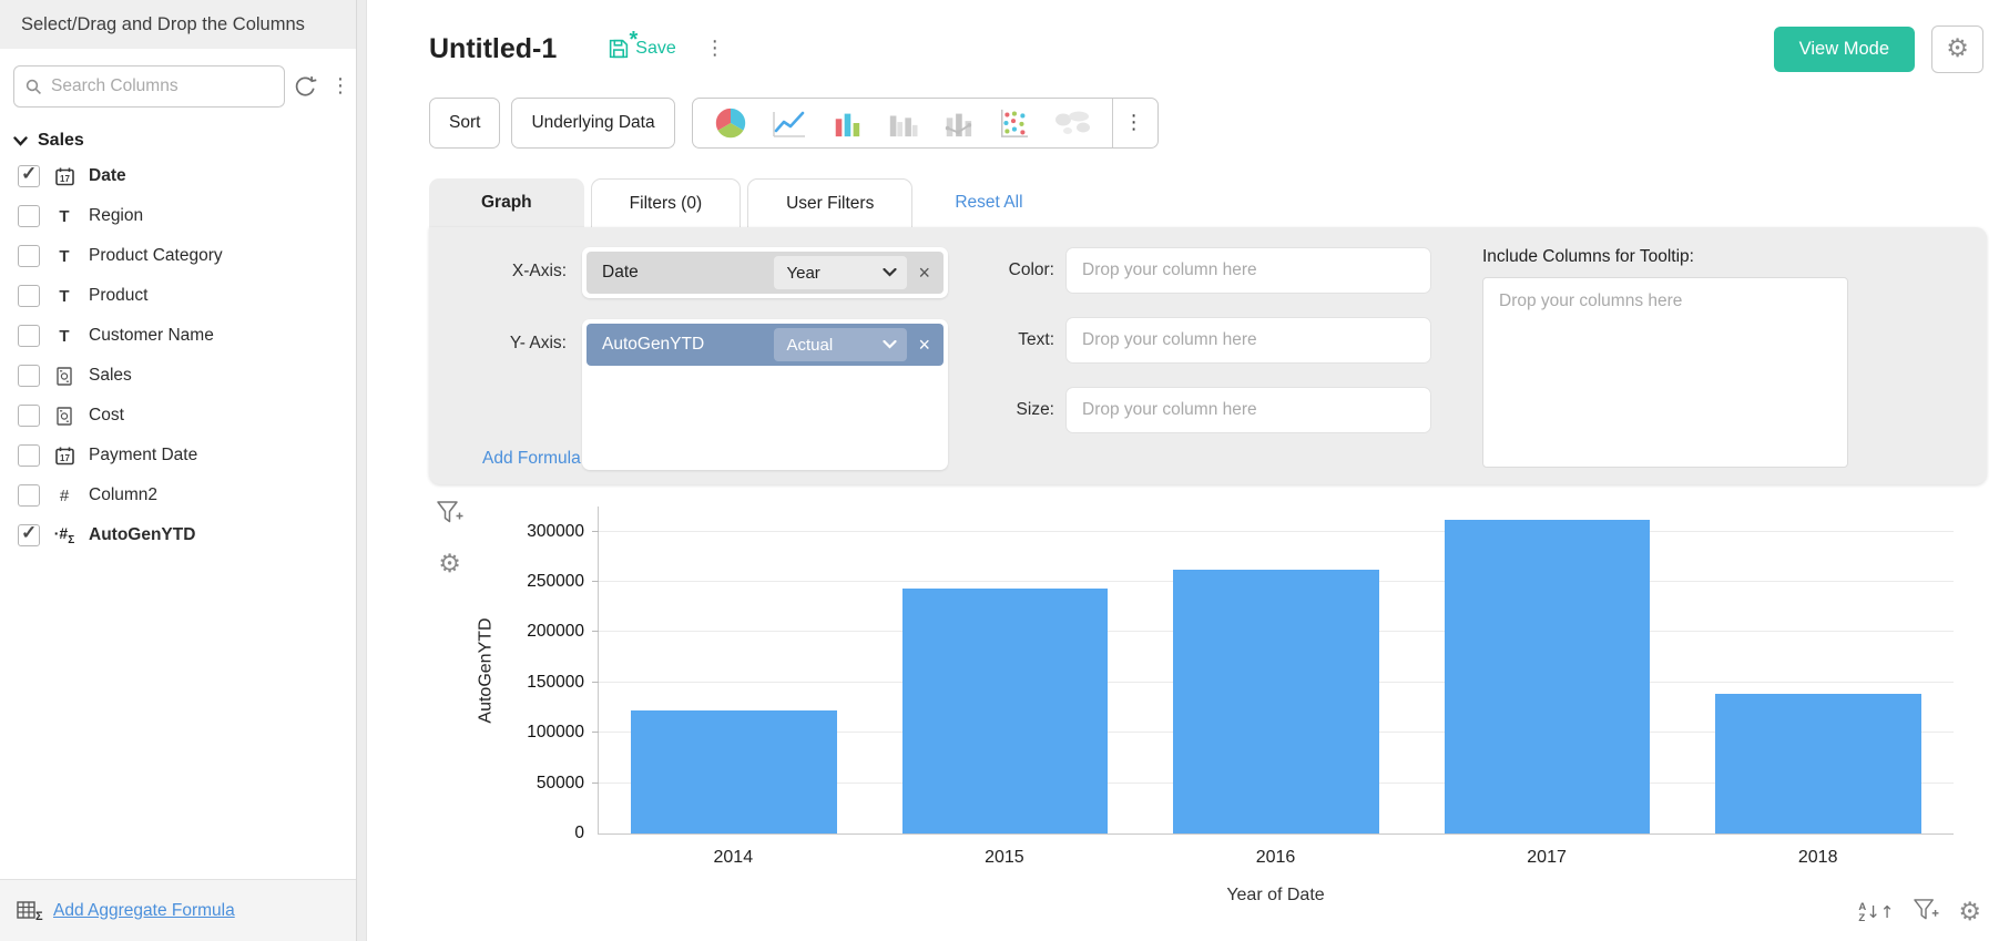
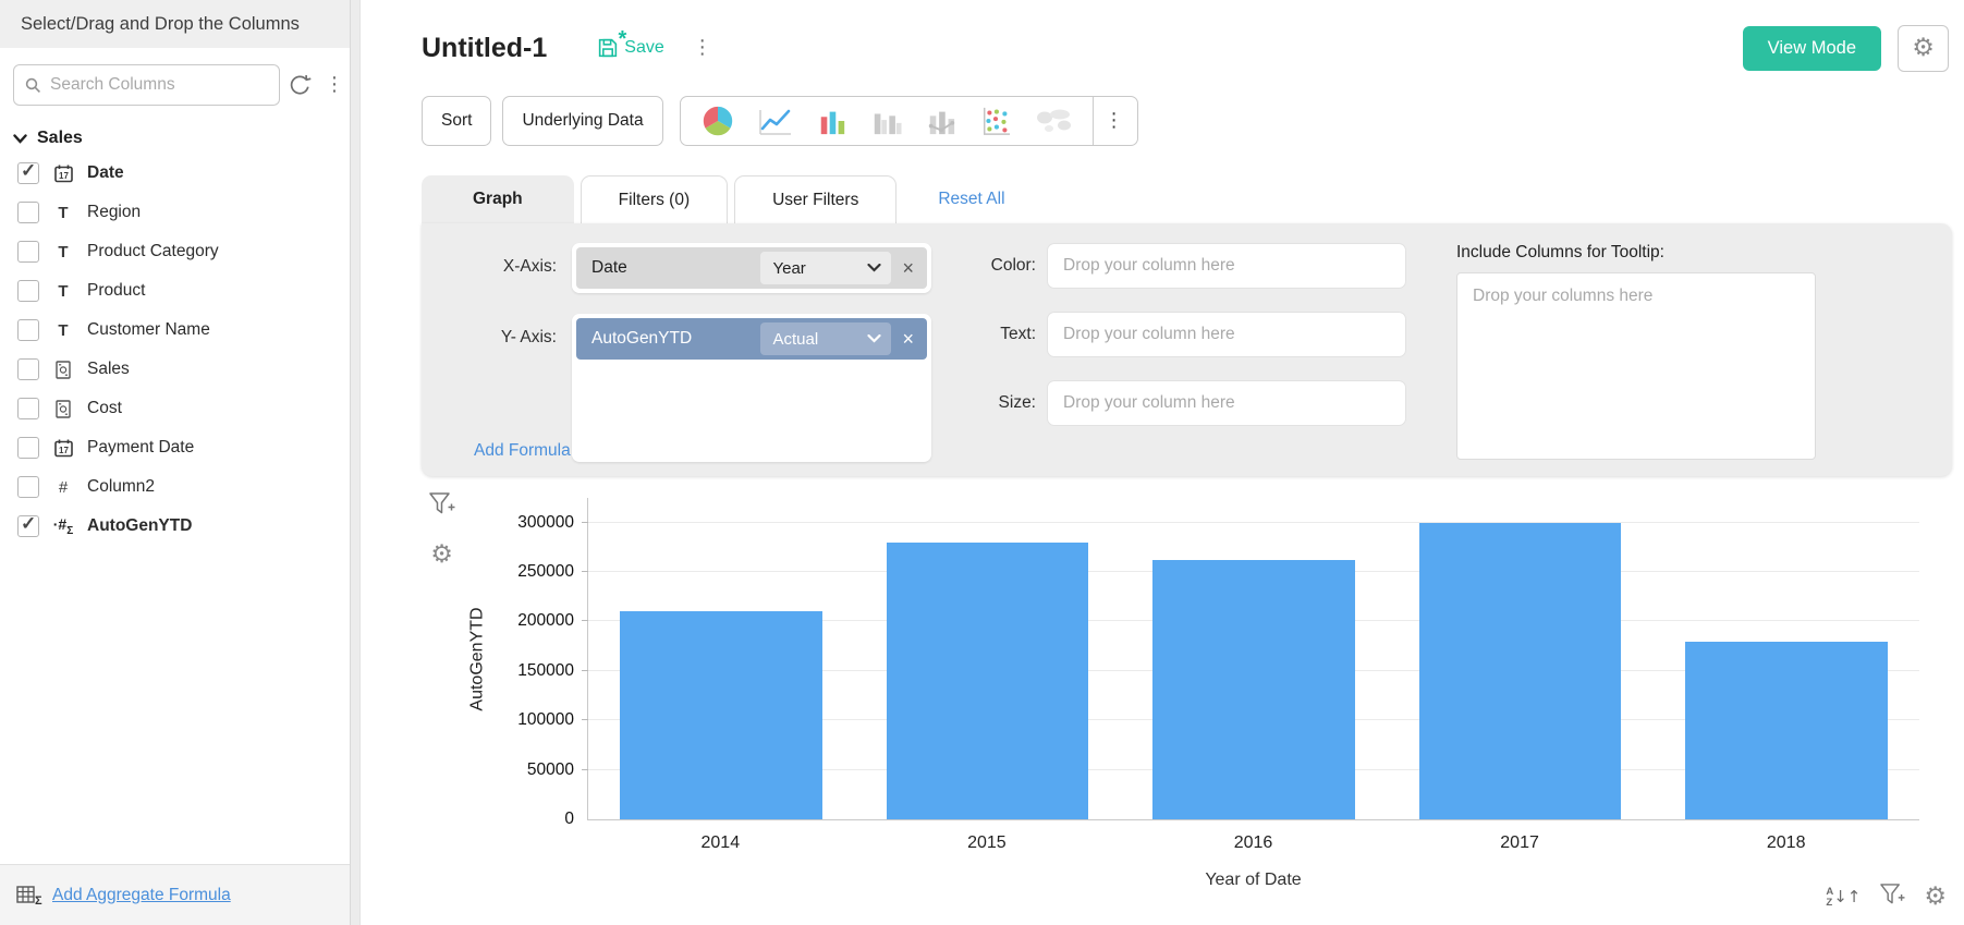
2014: 120000 -> 210000
2015: 240000 -> 280000
2017: 310000 -> 300000
2018: 140000 -> 180000
